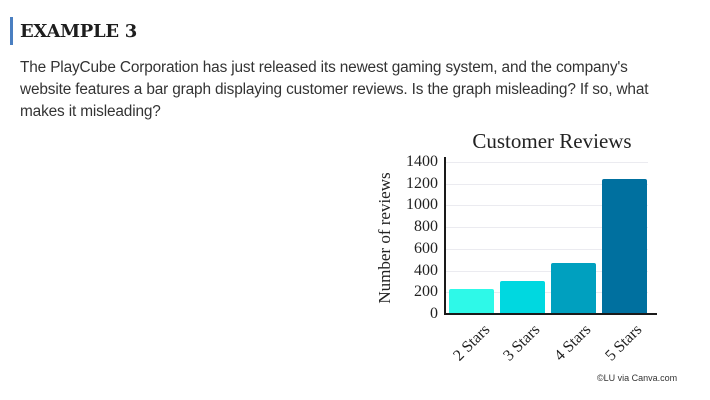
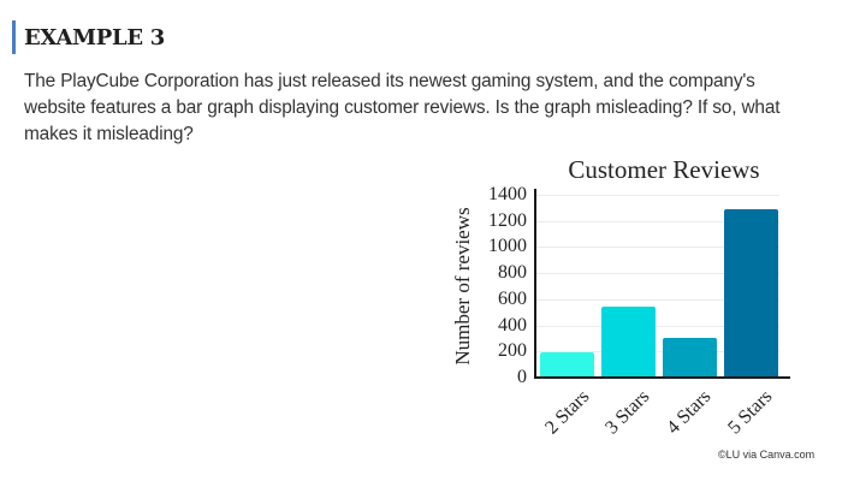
2 Stars: 240 -> 190
3 Stars: 300 -> 540
4 Stars: 470 -> 300
5 Stars: 1240 -> 1290
